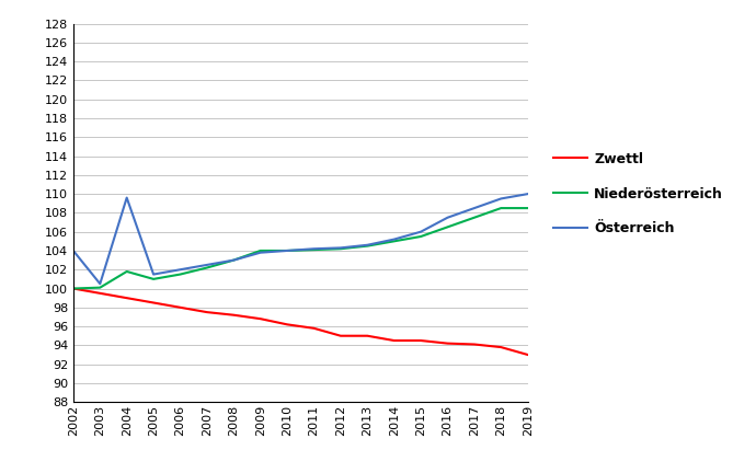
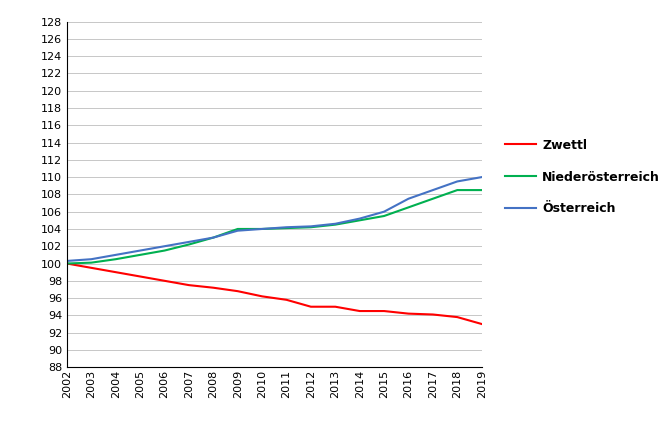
Österreich/2002: 104.0 -> 100.3
Niederösterreich/2004: 101.8 -> 100.5
Österreich/2004: 109.6 -> 101.0
